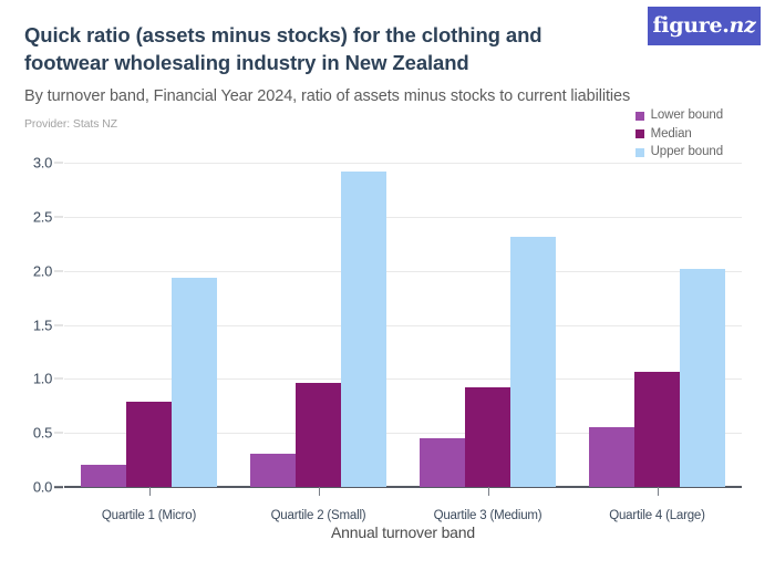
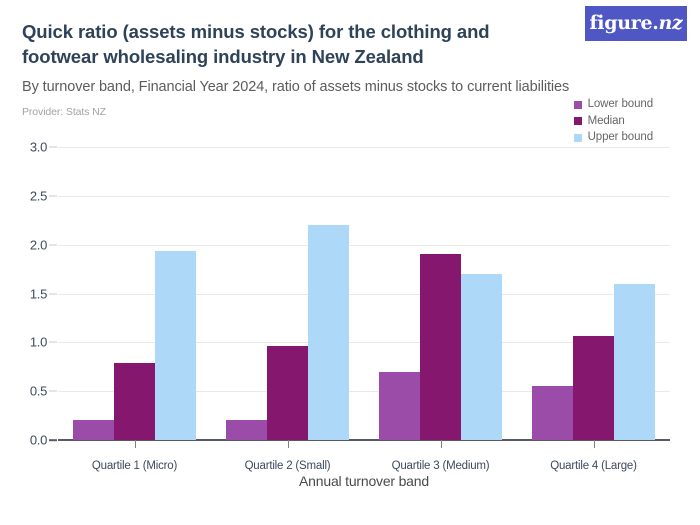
Lower bound/Quartile 2 (Small): 0.3 -> 0.2
Upper bound/Quartile 2 (Small): 2.9 -> 2.2
Lower bound/Quartile 3 (Medium): 0.5 -> 0.7
Median/Quartile 3 (Medium): 0.9 -> 1.9
Upper bound/Quartile 3 (Medium): 2.3 -> 1.7
Upper bound/Quartile 4 (Large): 2.0 -> 1.6
